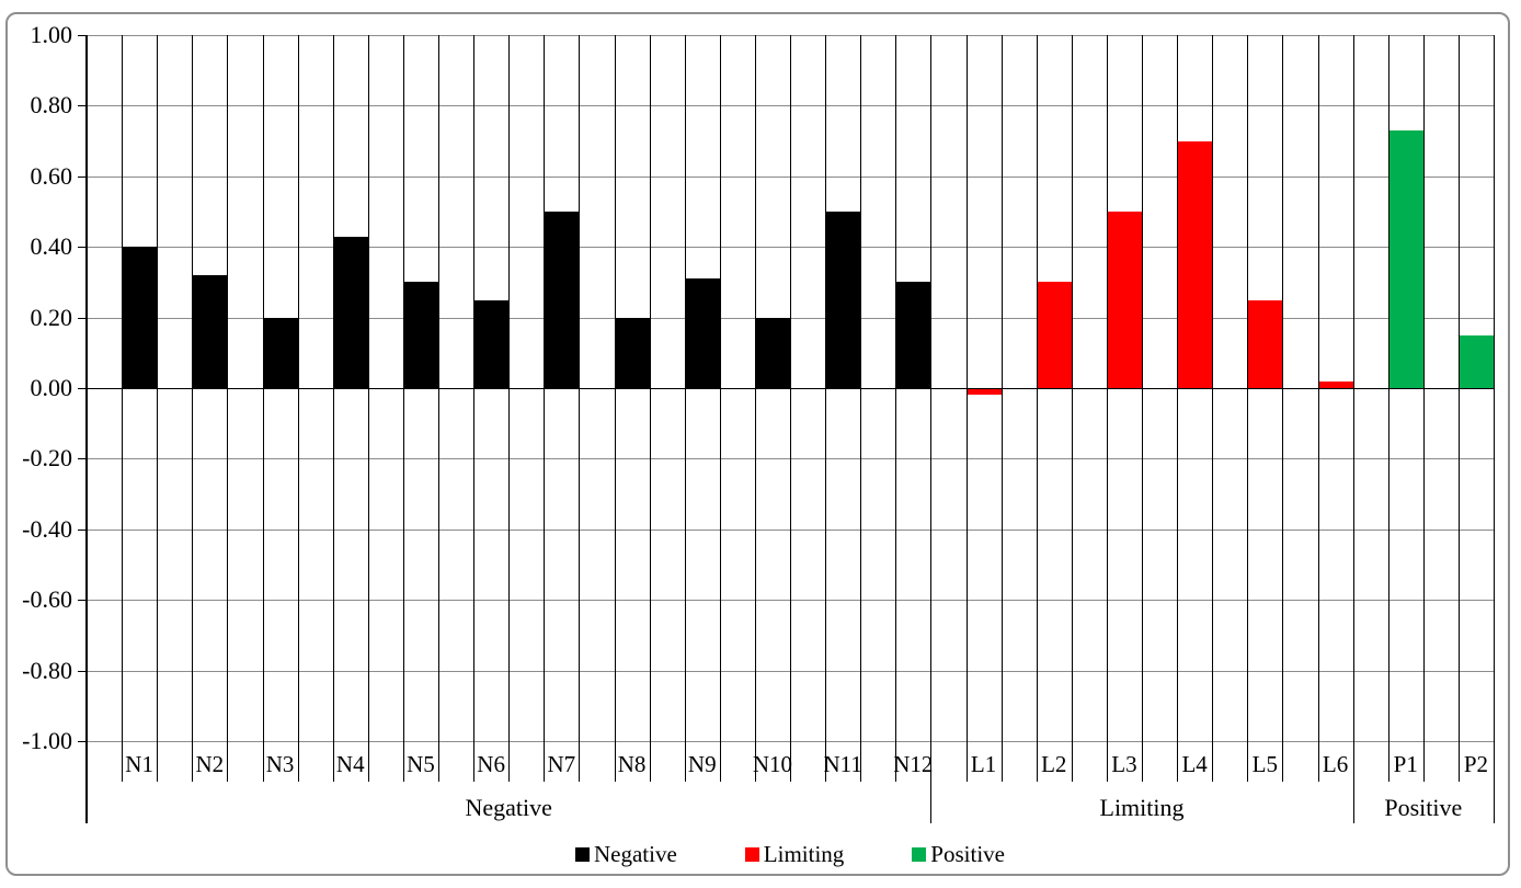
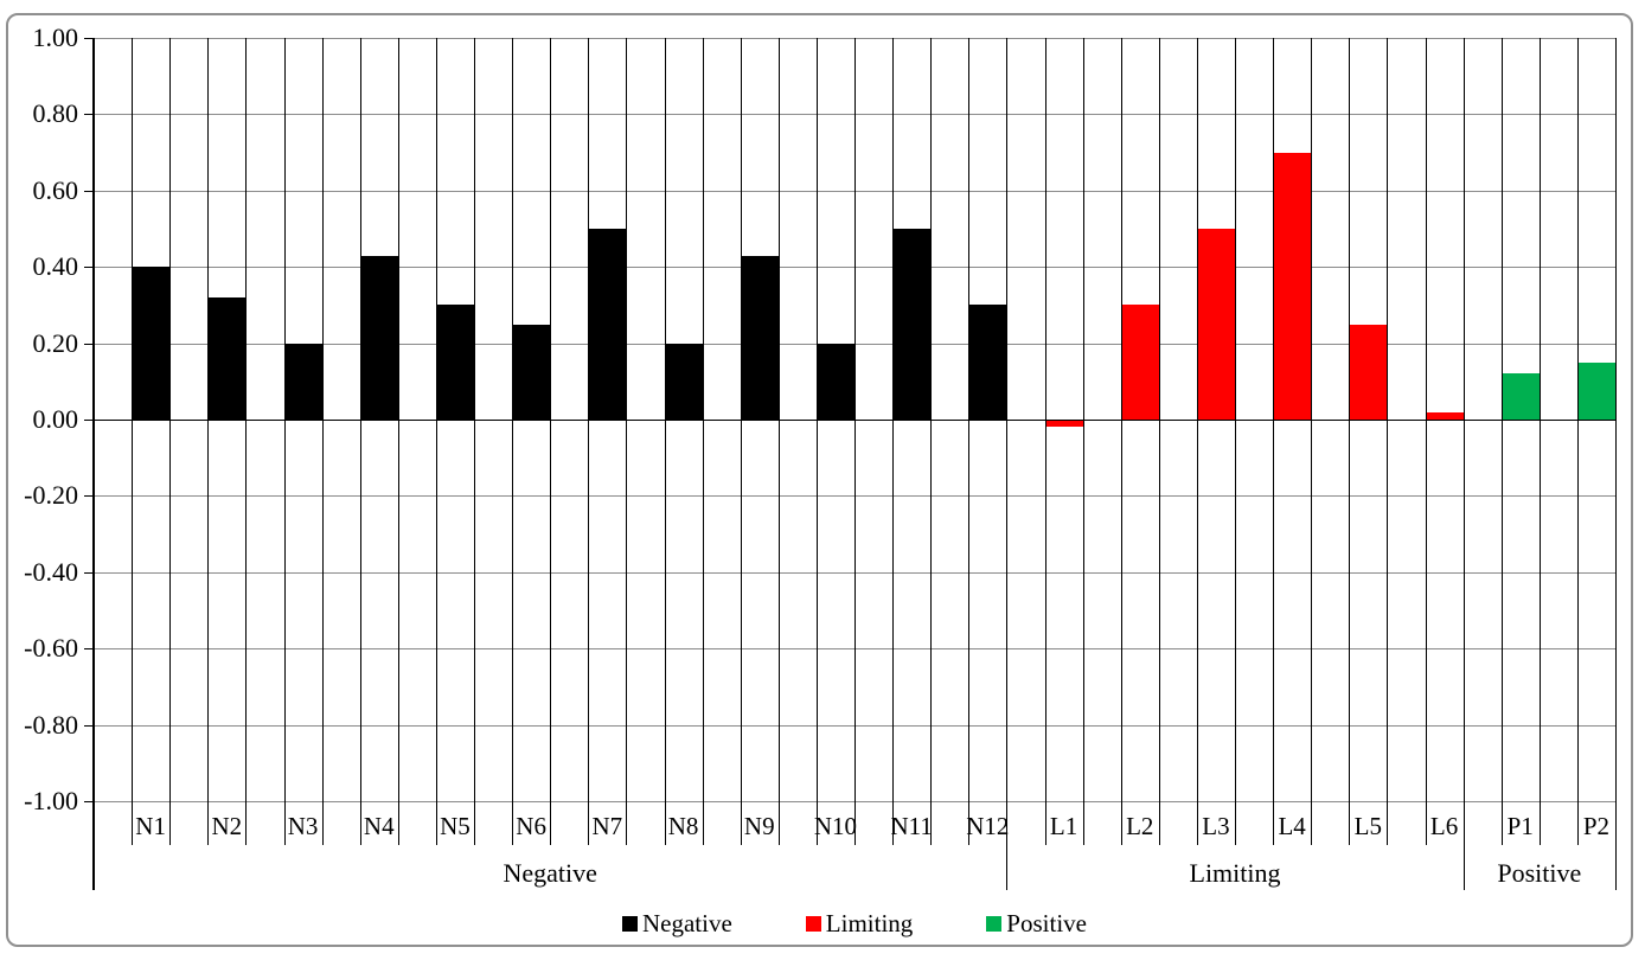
N9: 0.31 -> 0.43
P1: 0.73 -> 0.12
